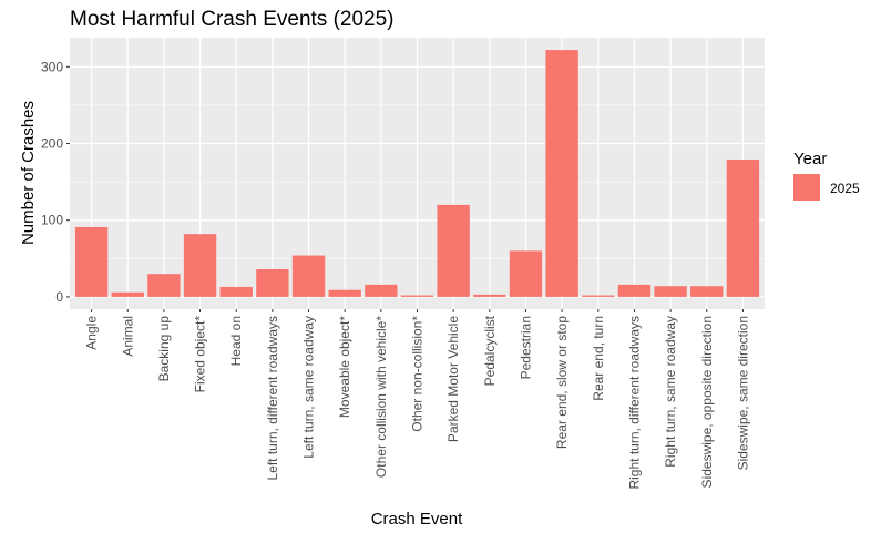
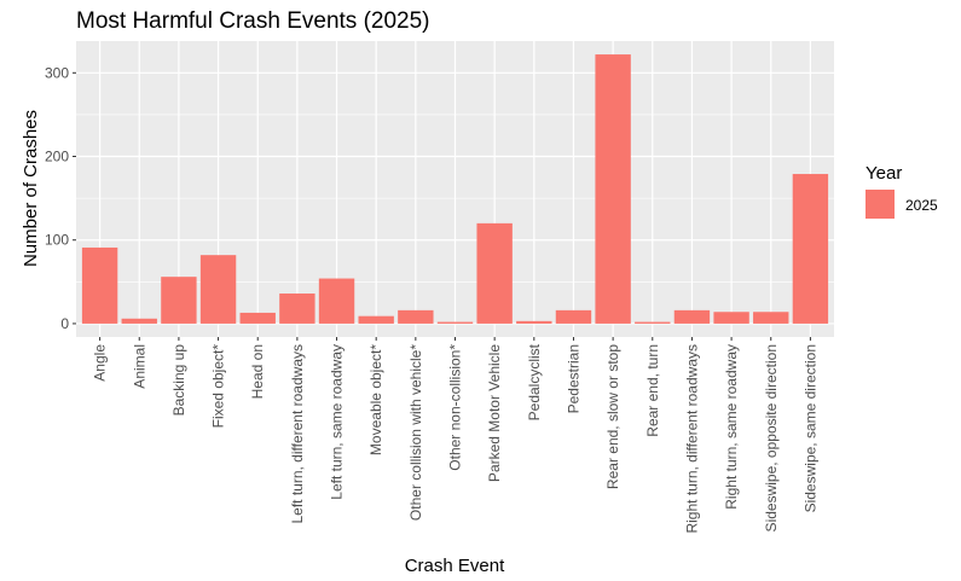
Backing up: 30 -> 60
Pedestrian: 60 -> 20
